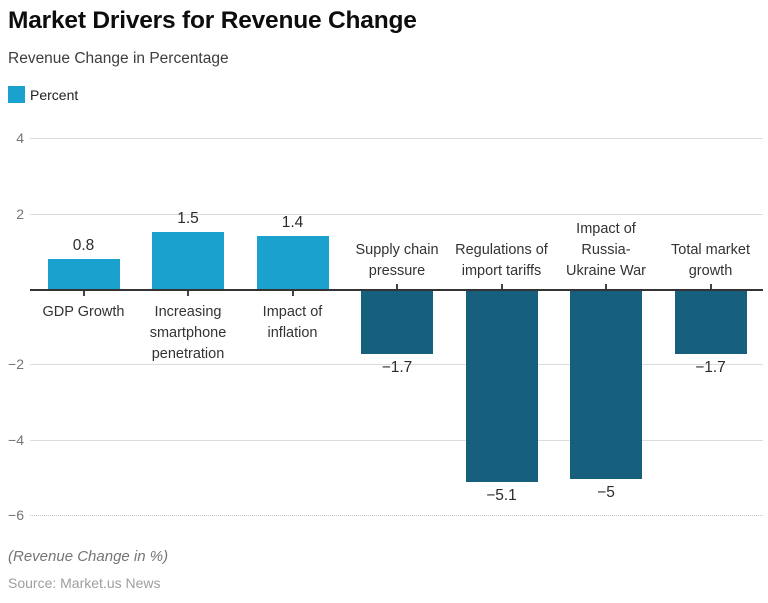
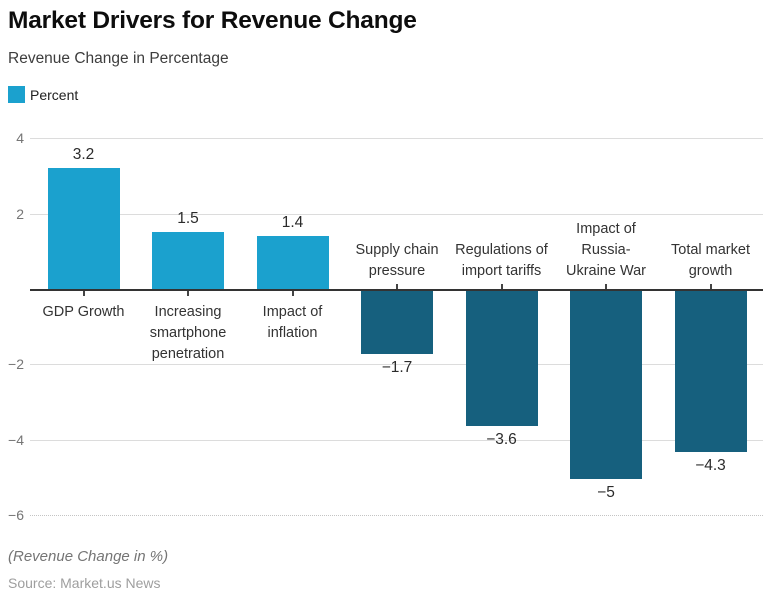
GDP Growth: 0.8 -> 3.2
Regulations of import tariffs: −5.1 -> −3.6
Total market growth: −1.7 -> −4.3
